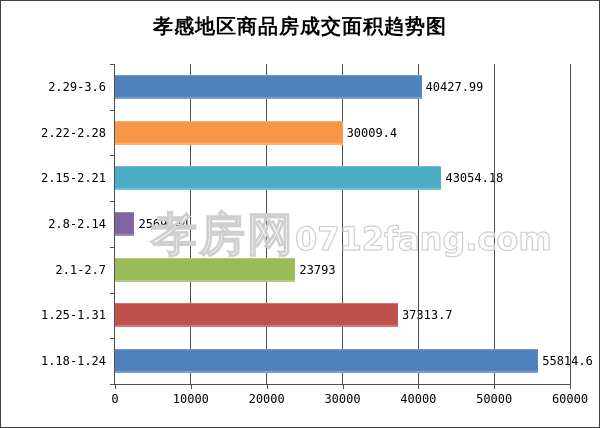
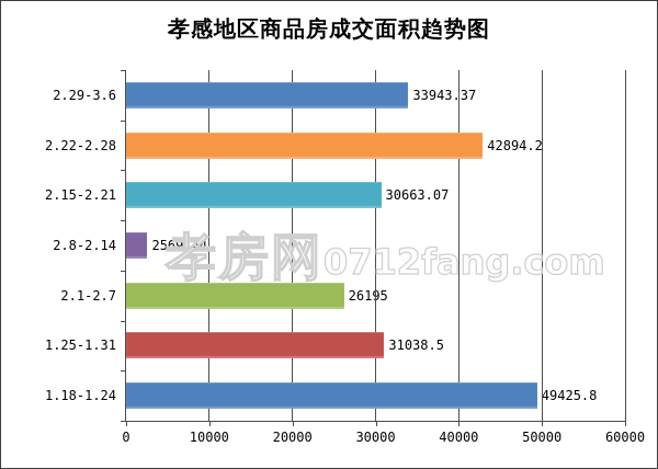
2.29-3.6: 40427.99 -> 33943.37
2.22-2.28: 30009.4 -> 42894.2
2.15-2.21: 43054.18 -> 30663.07
2.1-2.7: 23793 -> 26195
1.25-1.31: 37313.7 -> 31038.5
1.18-1.24: 55814.6 -> 49425.8
